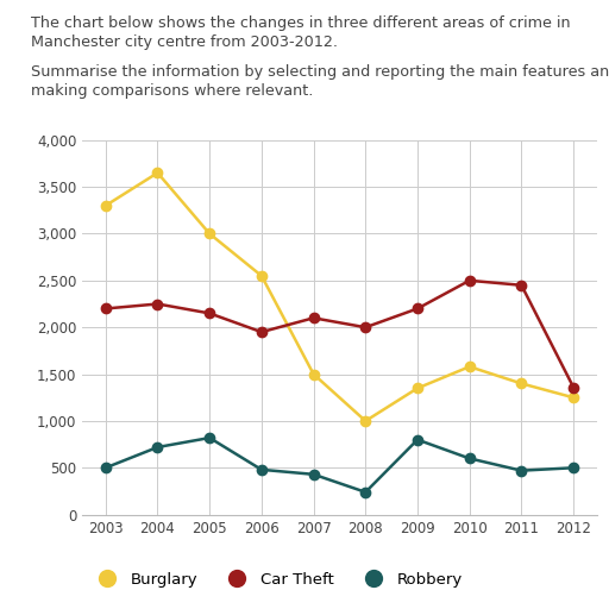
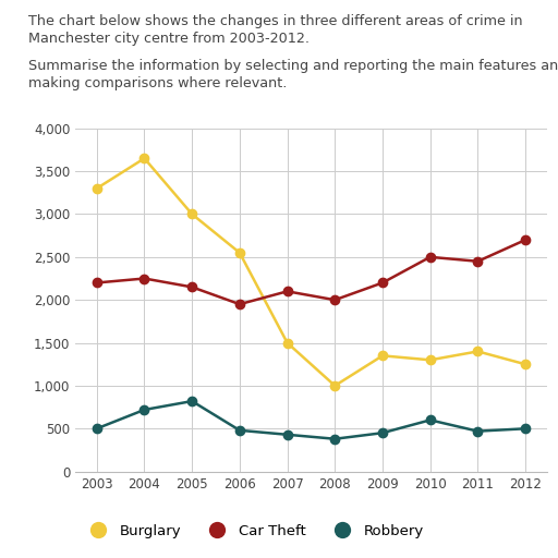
Robbery/2008: 240 -> 380
Robbery/2009: 800 -> 450
Burglary/2010: 1,580 -> 1,300
Car Theft/2012: 1,360 -> 2,700
